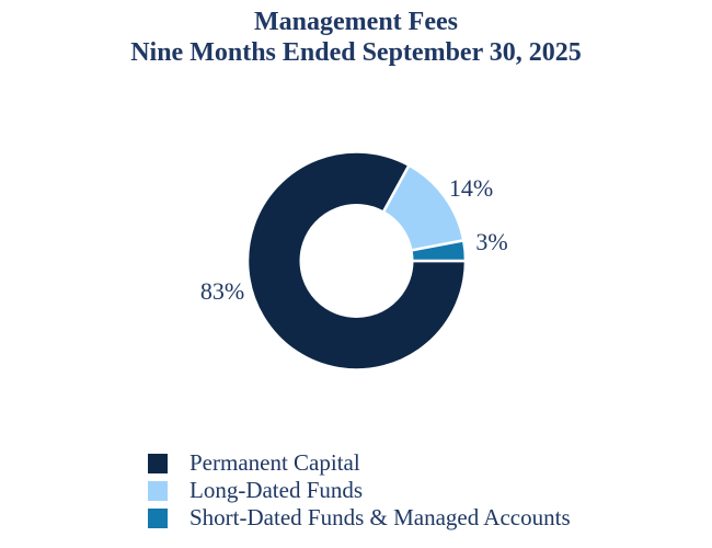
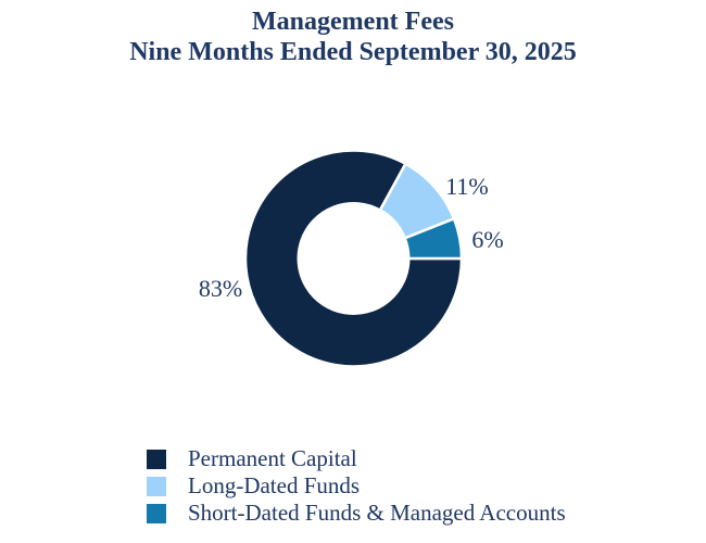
Long-Dated Funds: 14% -> 11%
Short-Dated Funds & Managed Accounts: 3% -> 6%
